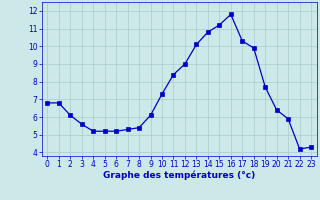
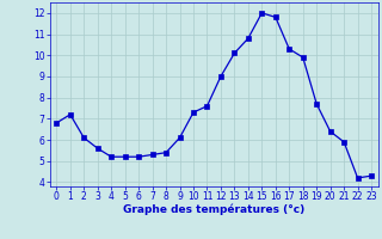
1: 6.8 -> 7.2
11: 8.4 -> 7.6
15: 11.2 -> 12.0
